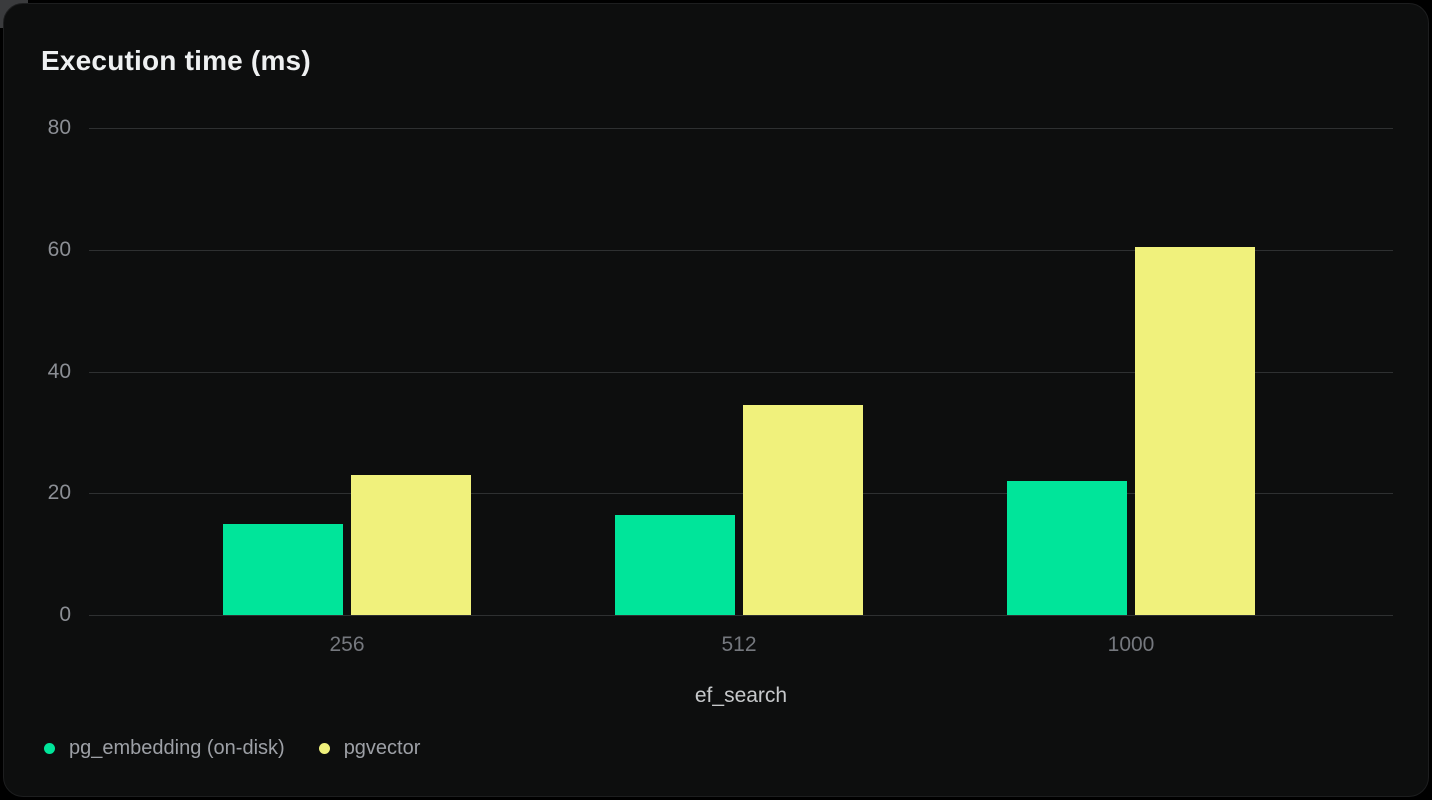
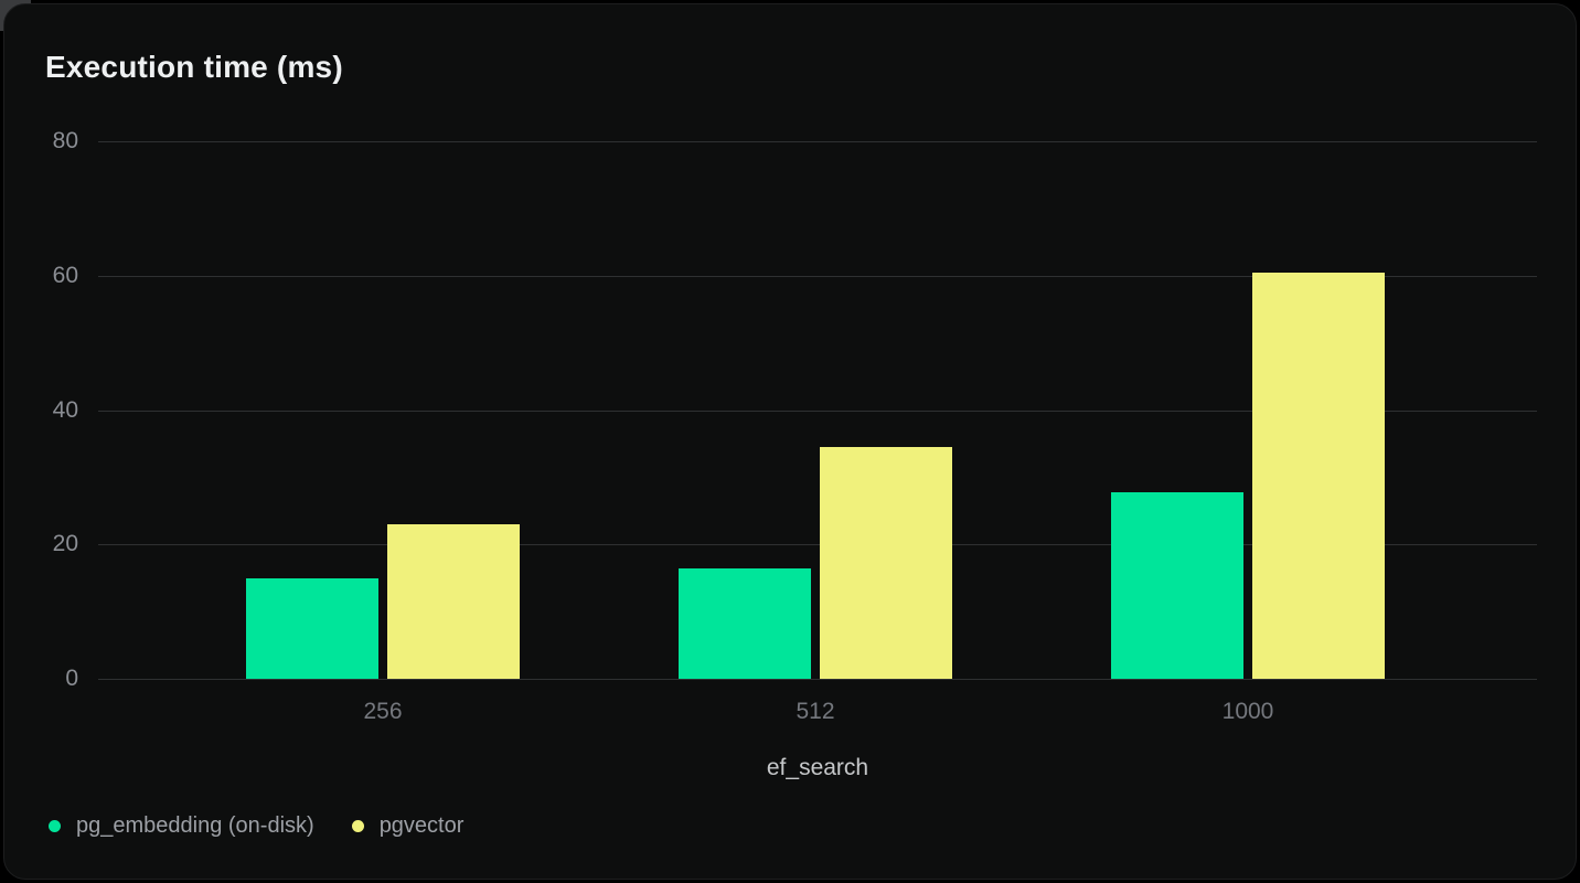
pg_embedding (on-disk)/1000: 22 -> 28
